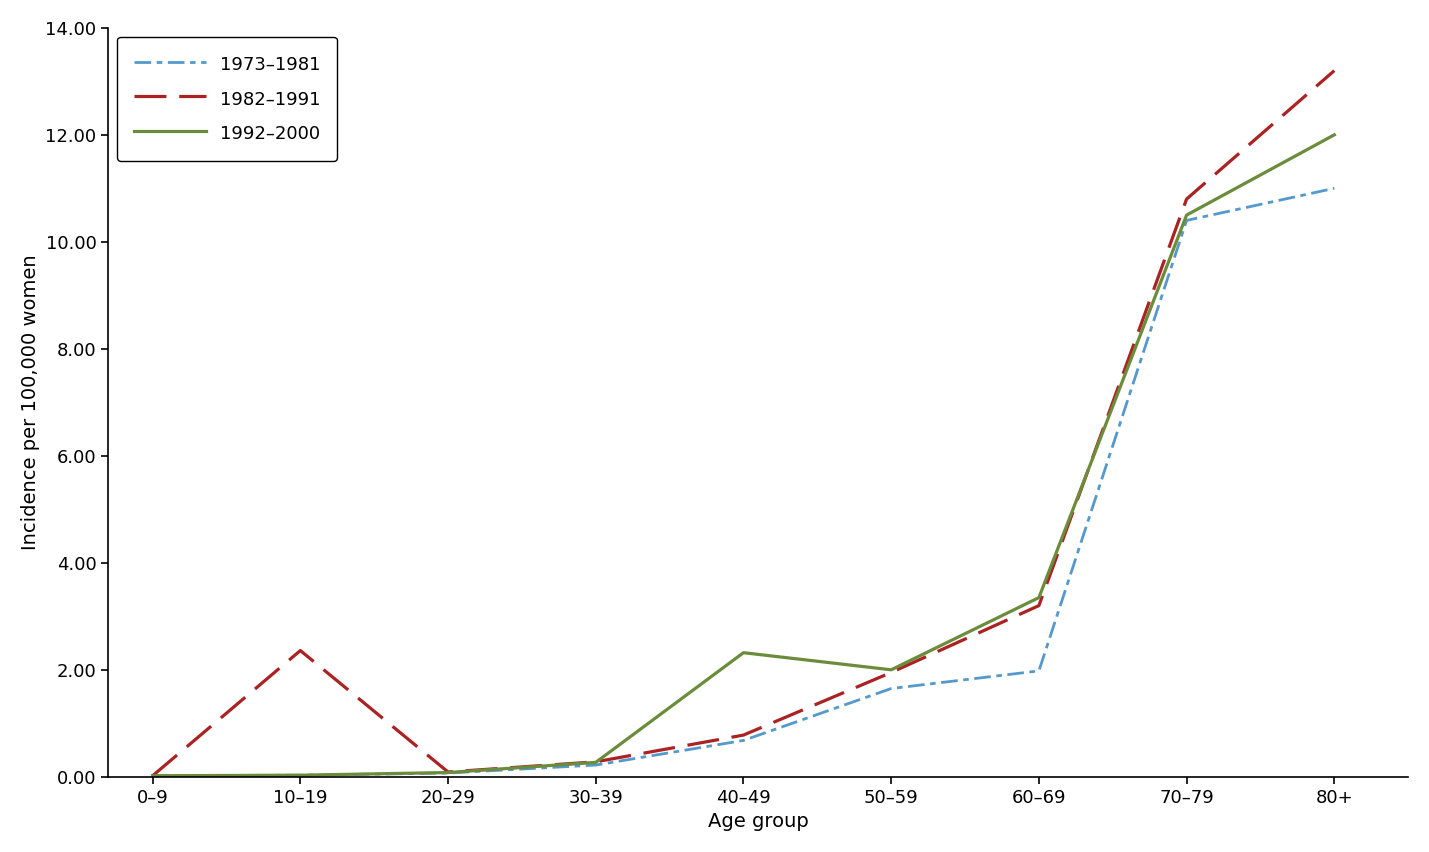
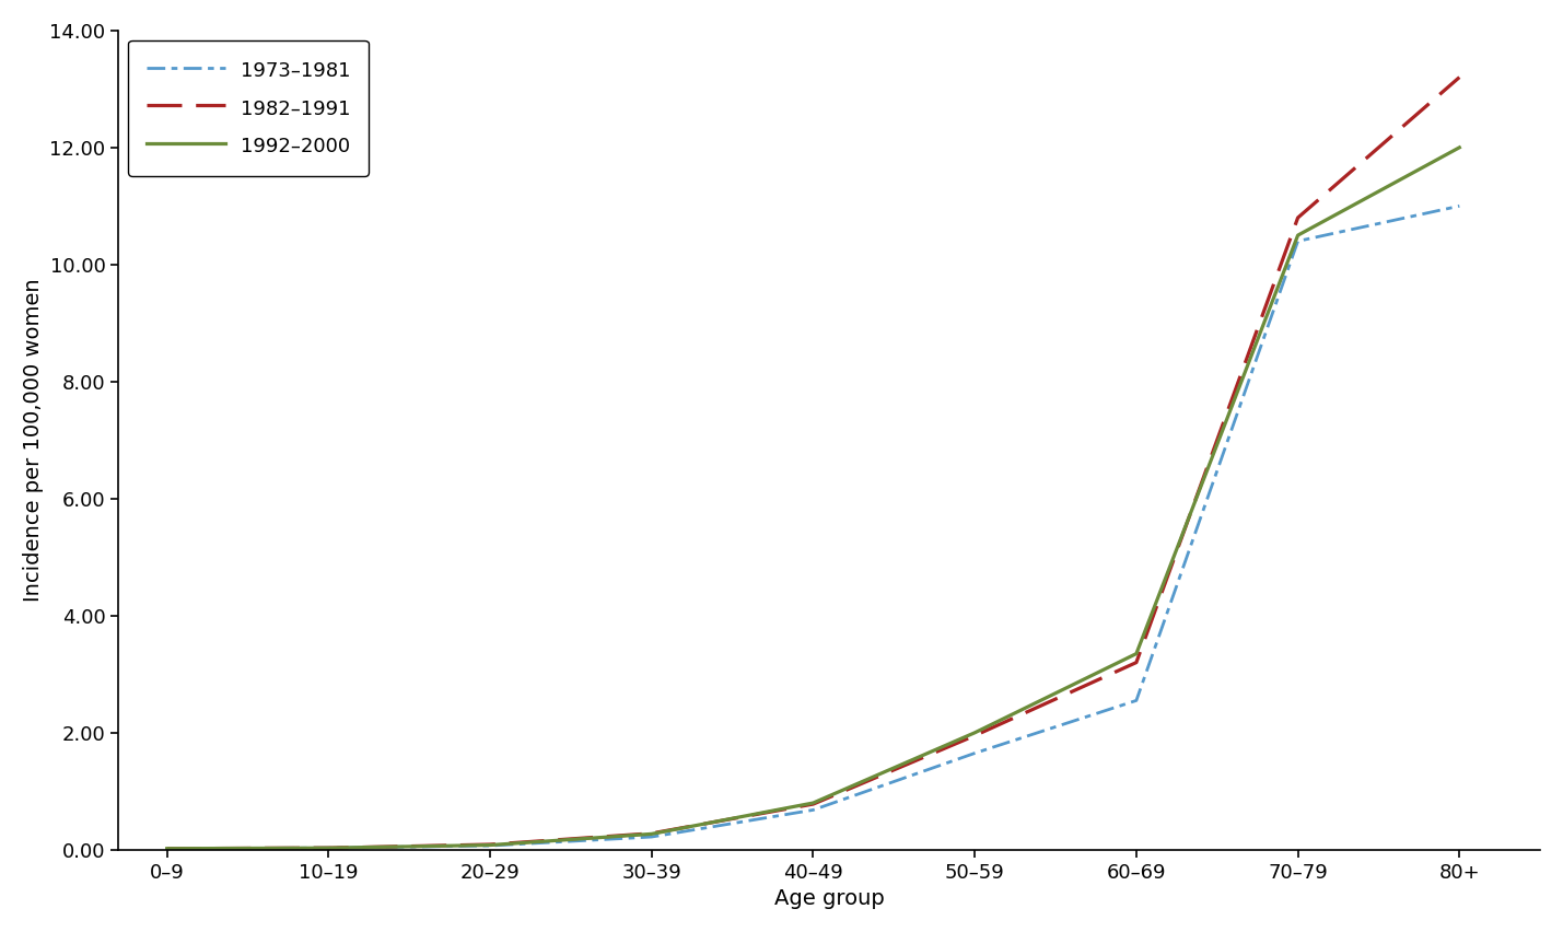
1982–1991/10–19: 2.36 -> 0.03
1992–2000/40–49: 2.32 -> 0.80
1973–1981/60–69: 1.98 -> 2.55
